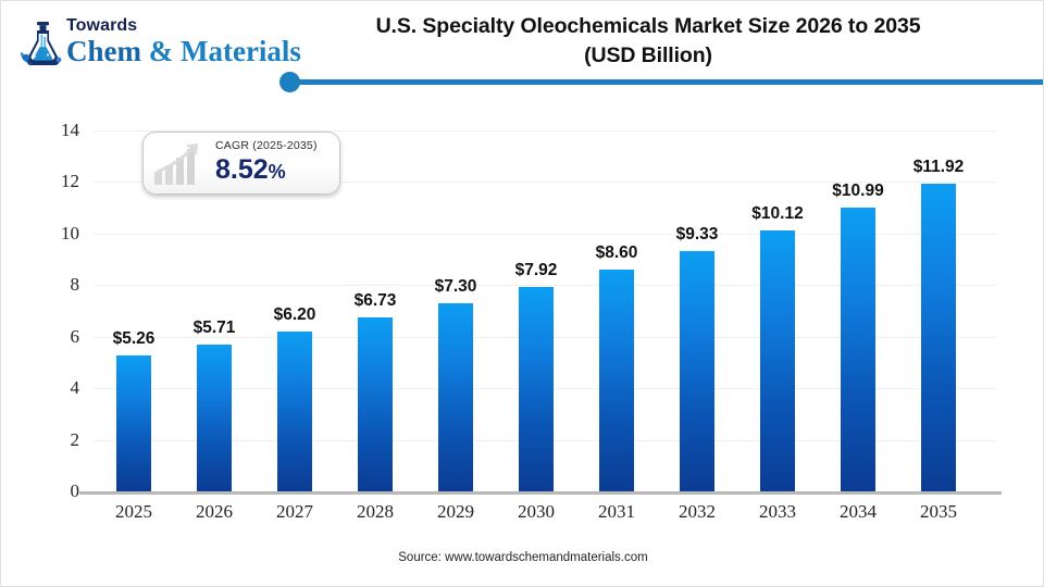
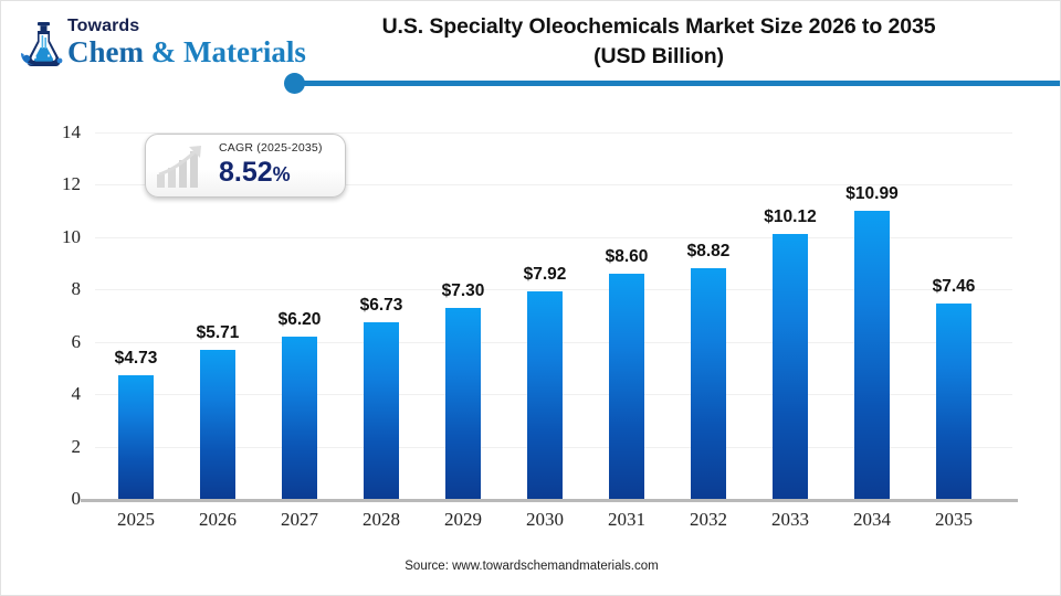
2025: $5.26 -> $4.73
2032: $9.33 -> $8.82
2035: $11.92 -> $7.46
